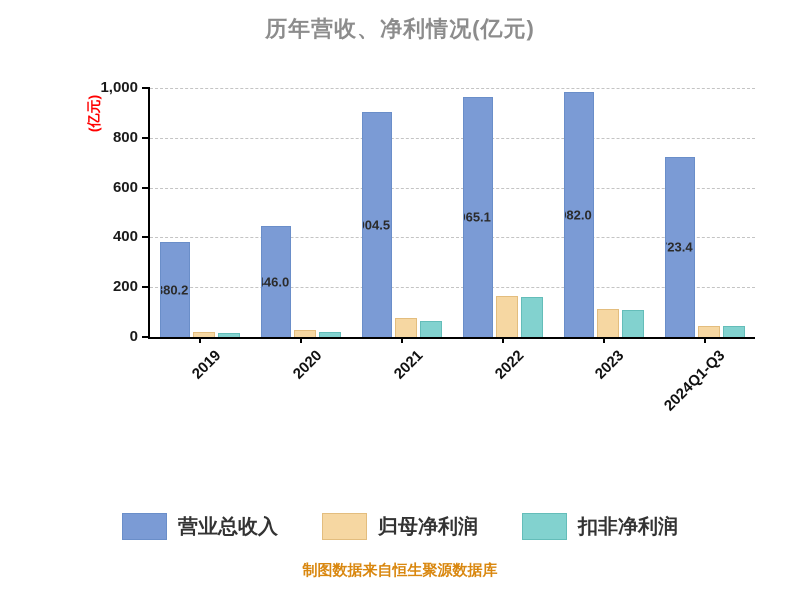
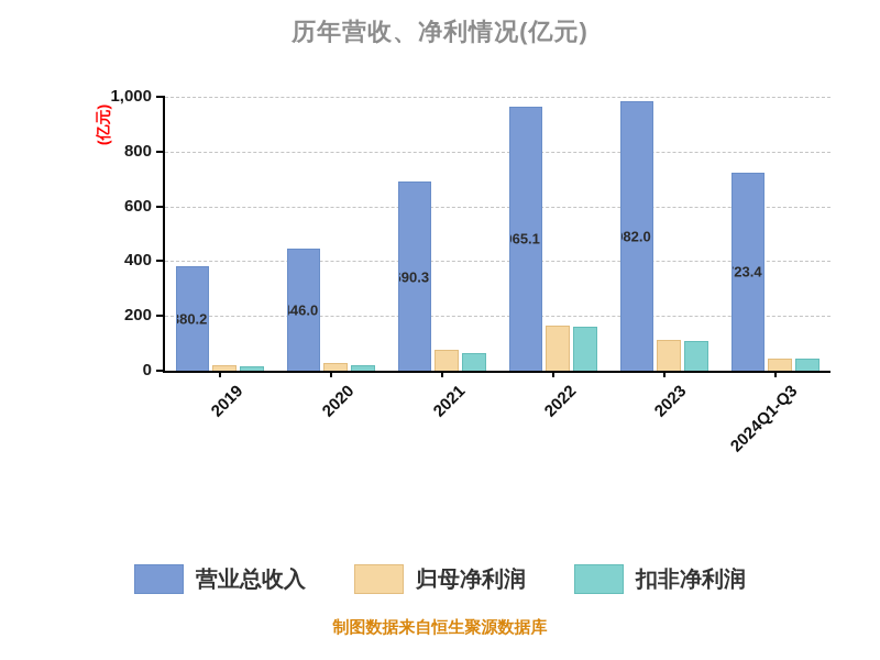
营业总收入/2021: 904.5 -> 690.3
